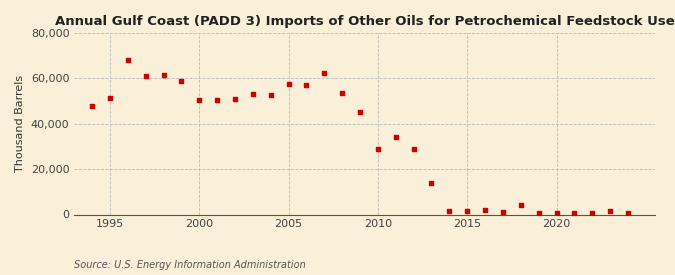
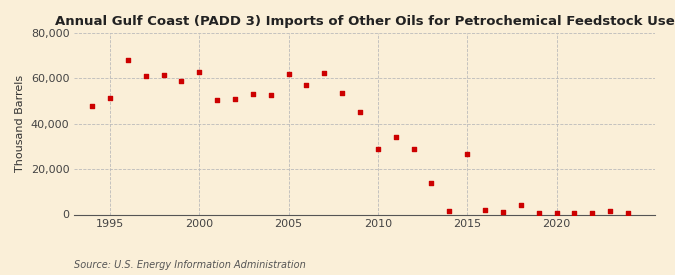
2000: 50,500 -> 63,000
2005: 57,500 -> 62,000
2015: 1,500 -> 26,500
